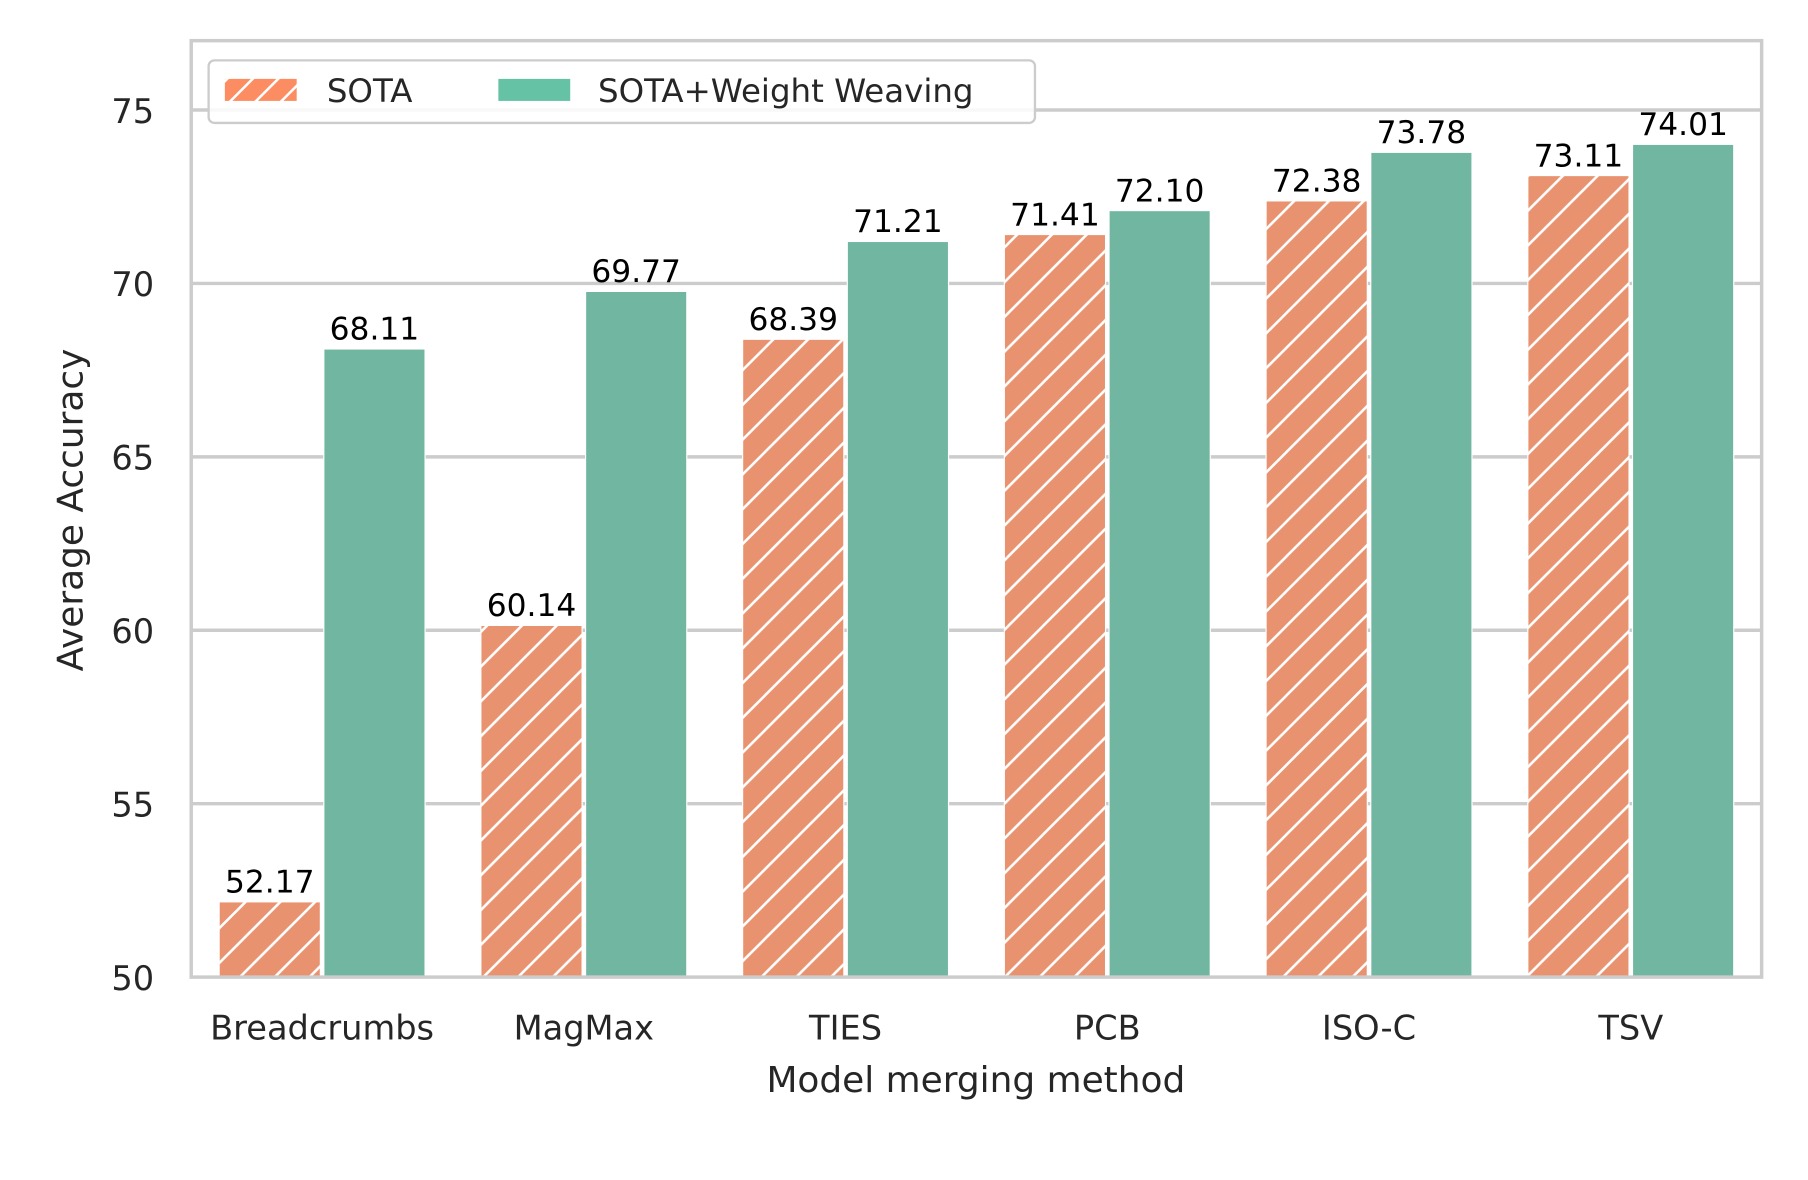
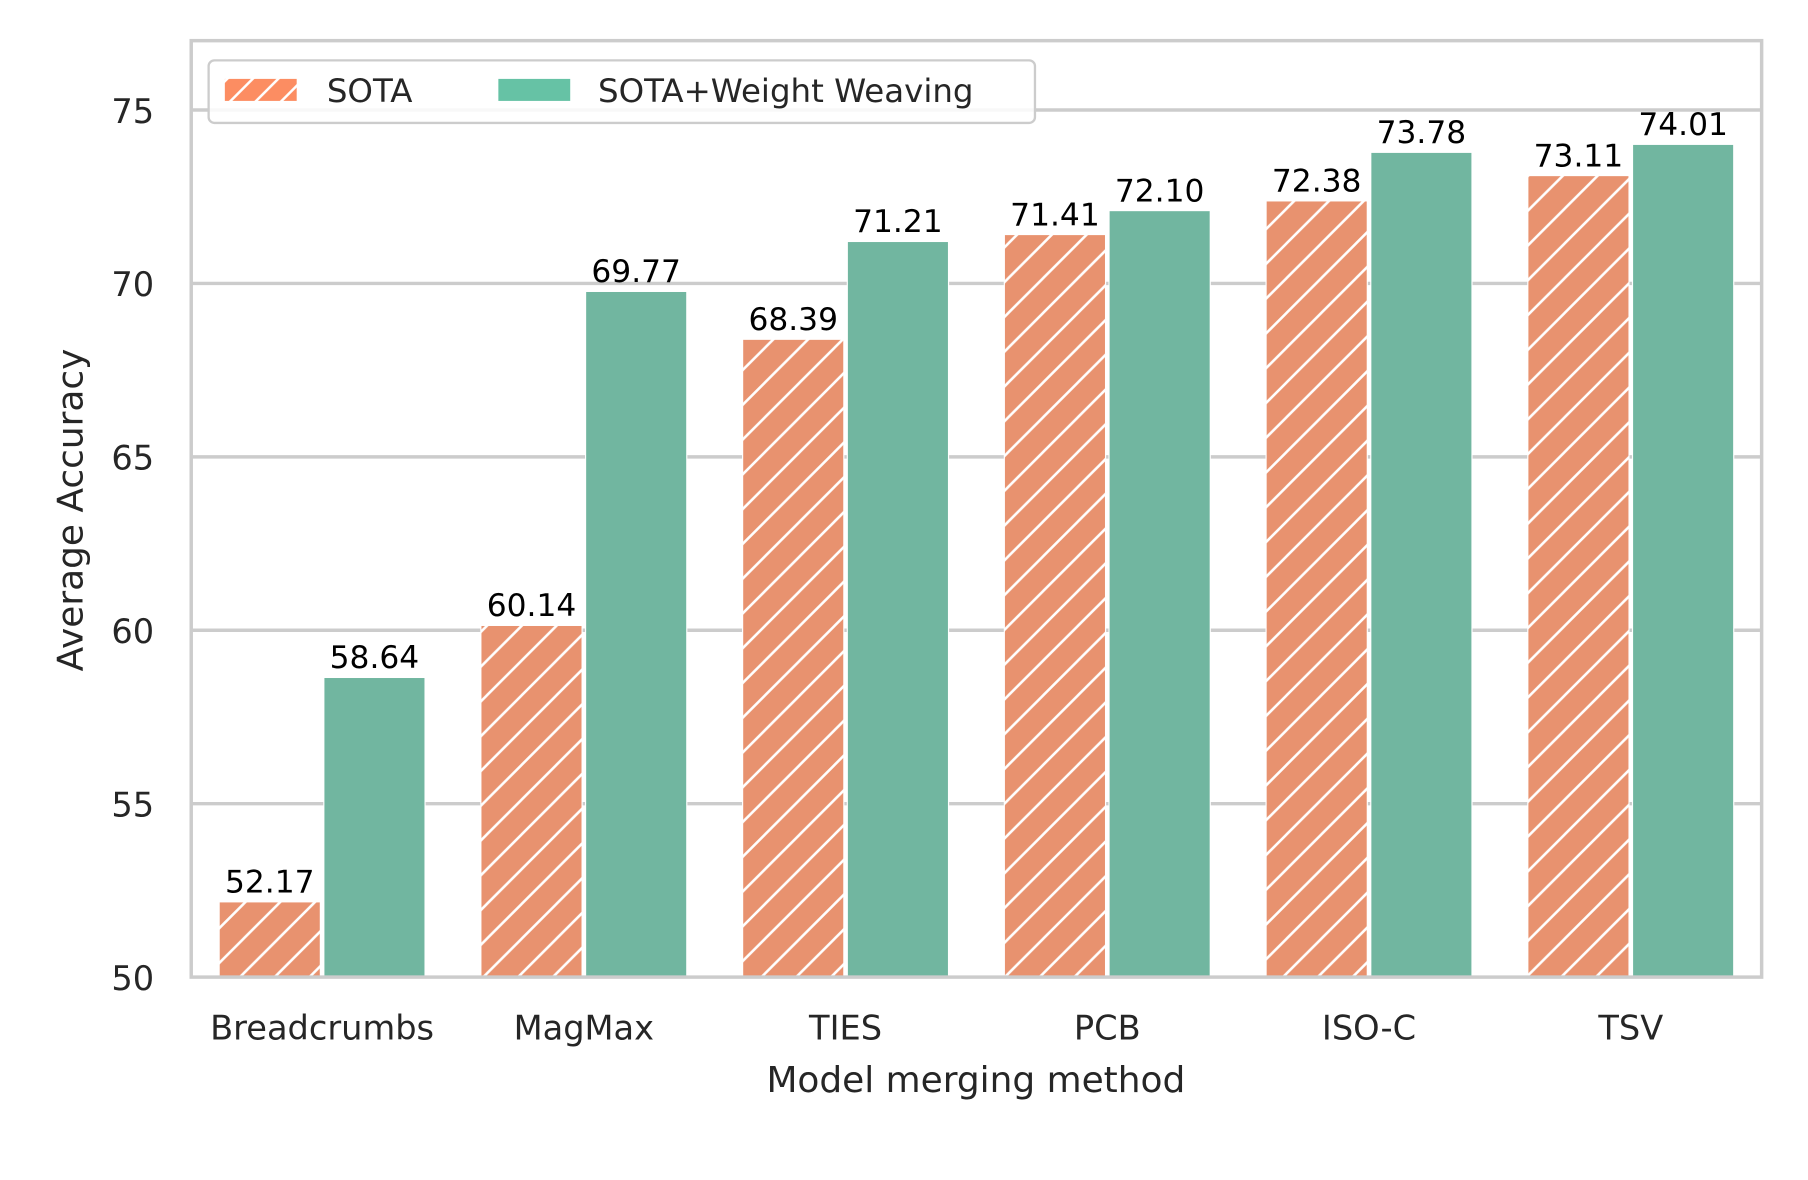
SOTA+Weight Weaving/Breadcrumbs: 68.11 -> 58.64
